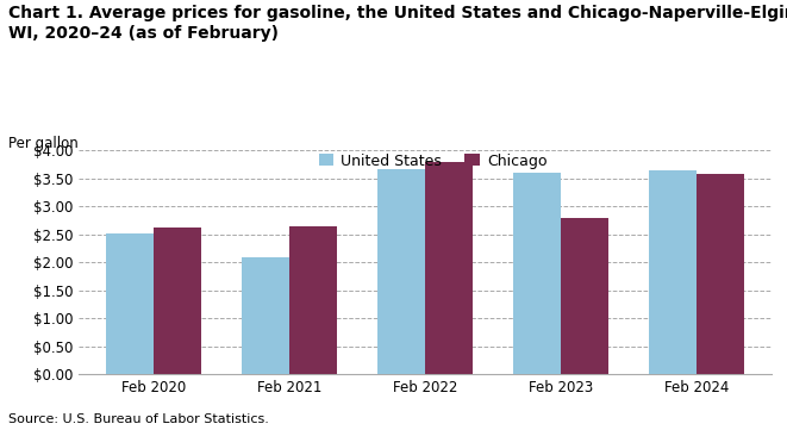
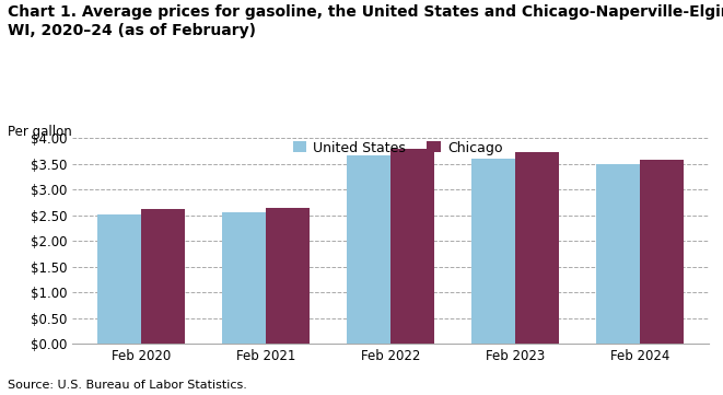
United States/Feb 2021: $2.10 -> $2.55
Chicago/Feb 2023: $2.80 -> $3.72
United States/Feb 2024: $3.65 -> $3.49
